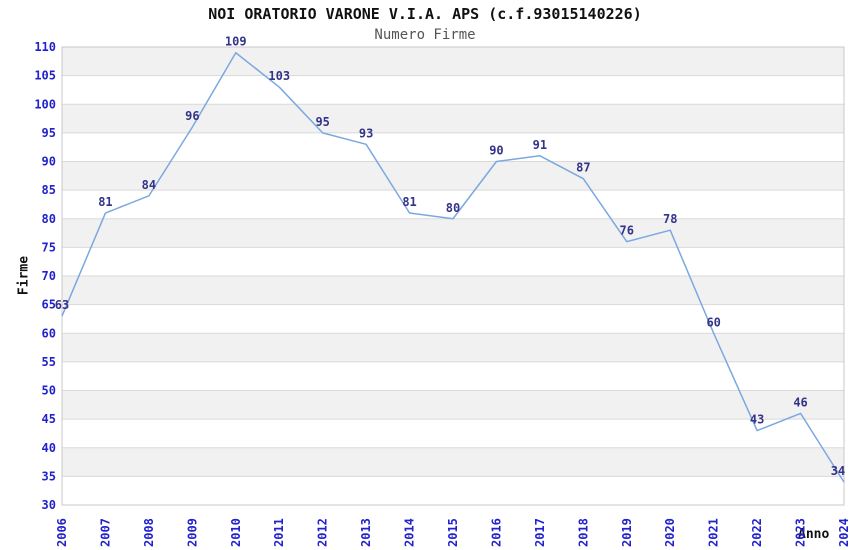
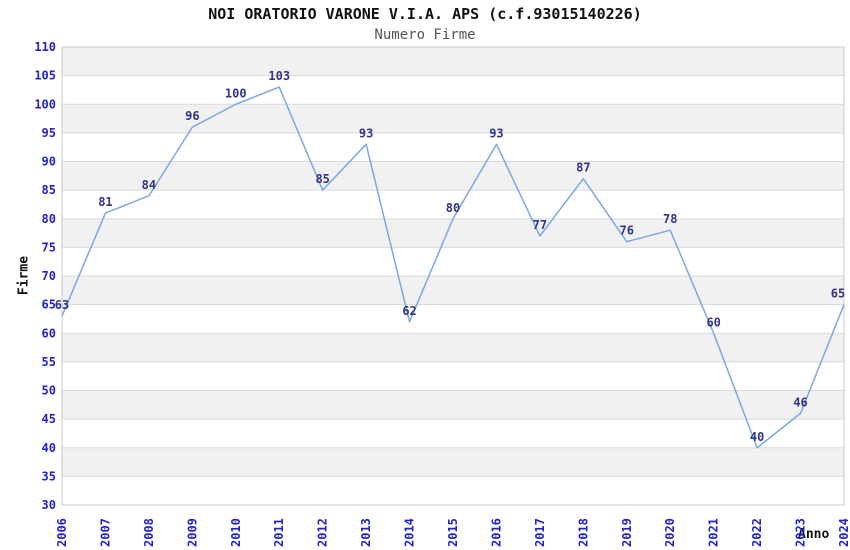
2010: 109 -> 100
2012: 95 -> 85
2014: 81 -> 62
2016: 90 -> 93
2017: 91 -> 77
2022: 43 -> 40
2024: 34 -> 65
